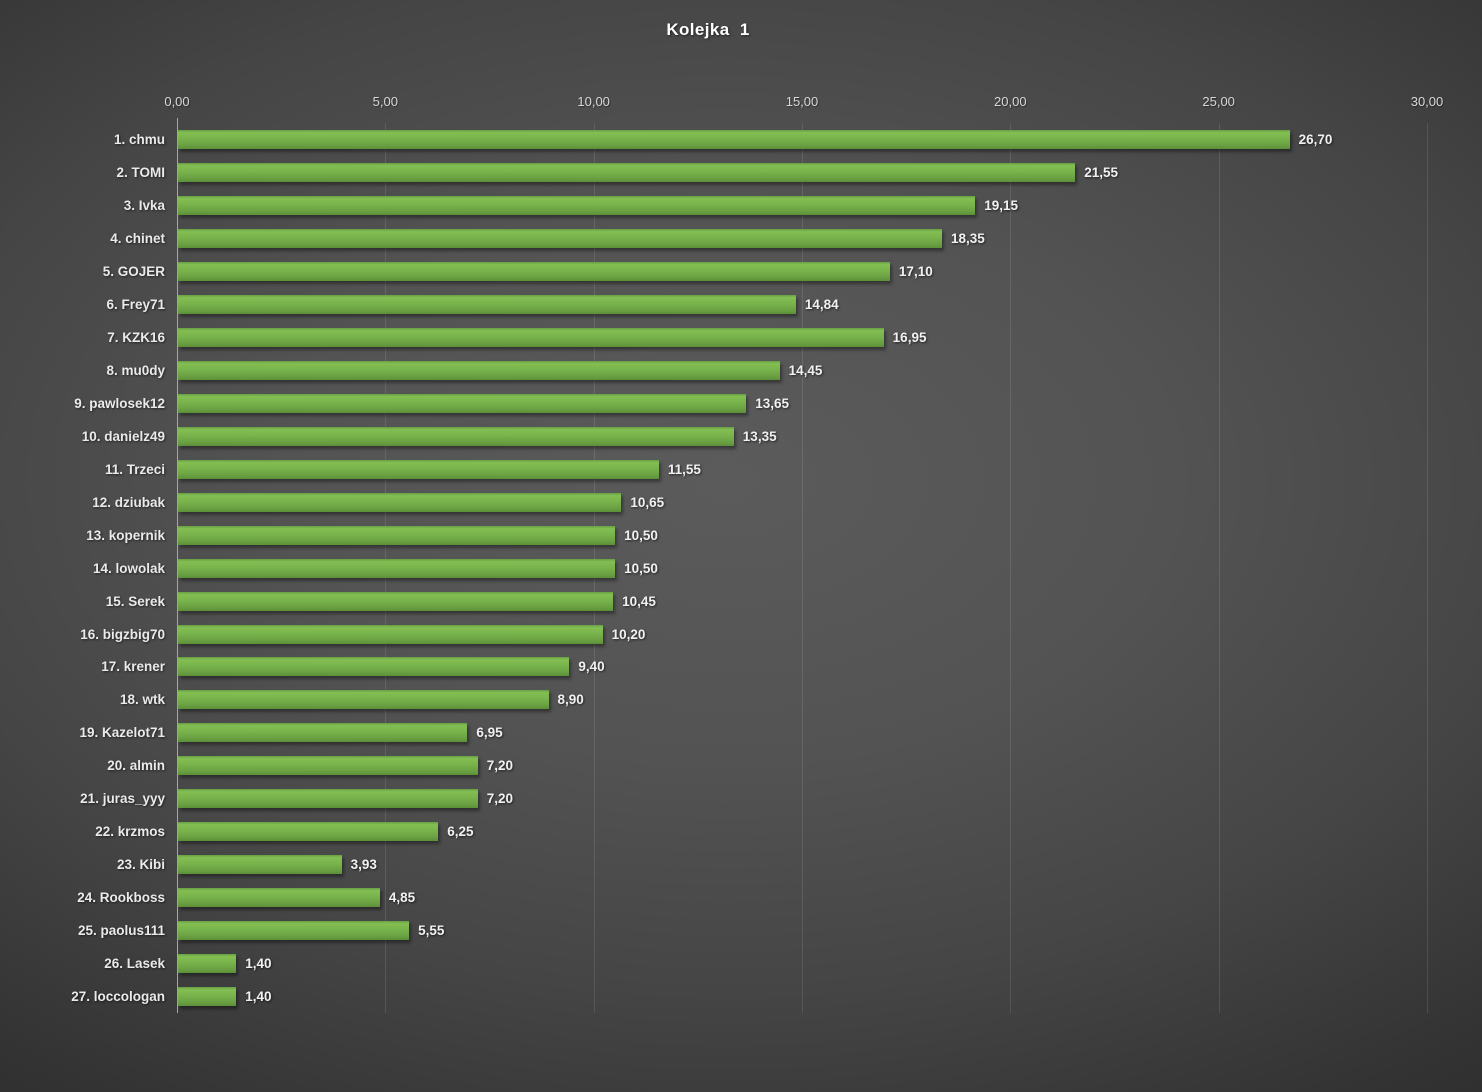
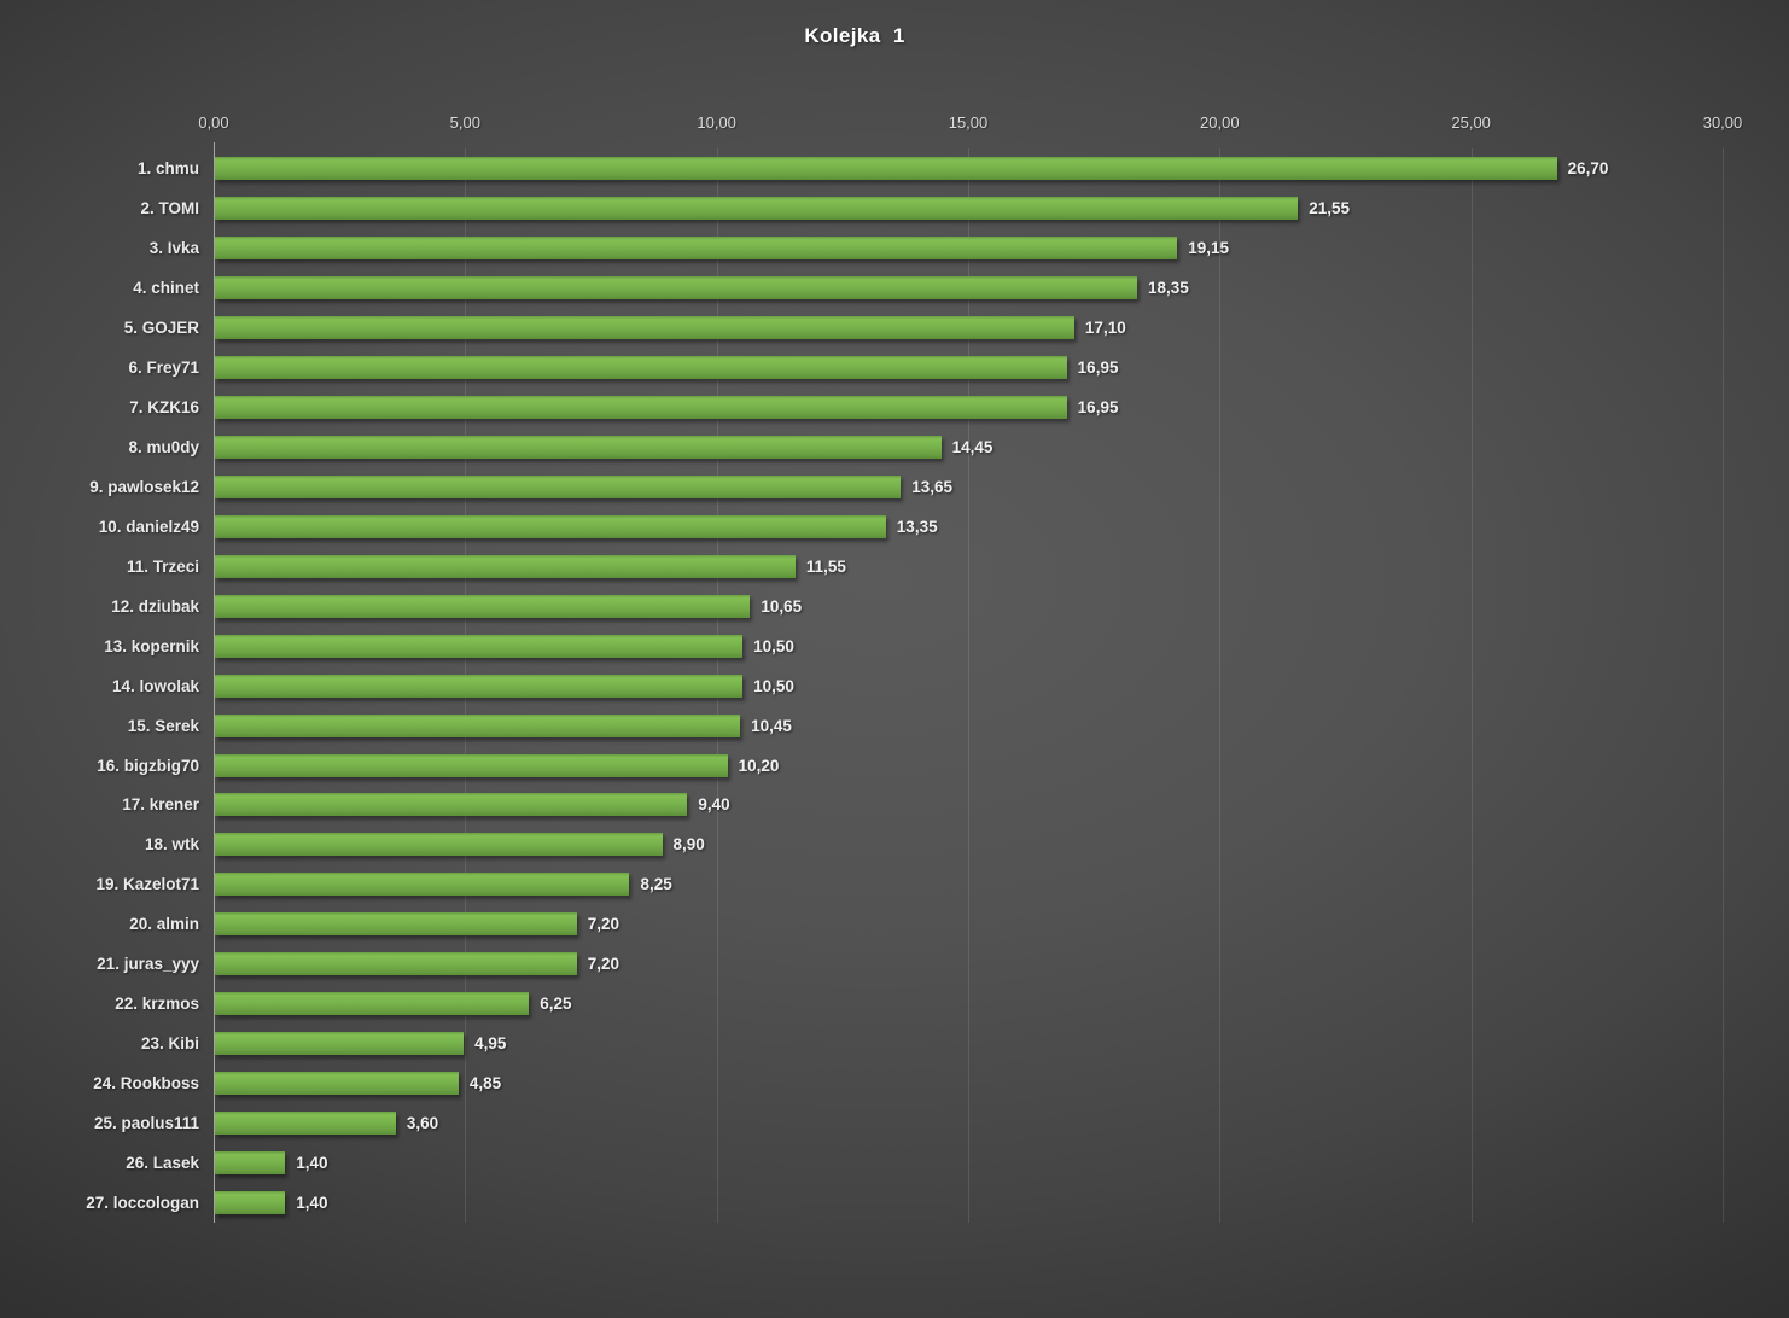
6. Frey71: 14,84 -> 16,95
19. Kazelot71: 6,95 -> 8,25
23. Kibi: 3,93 -> 4,95
25. paolus111: 5,55 -> 3,60
